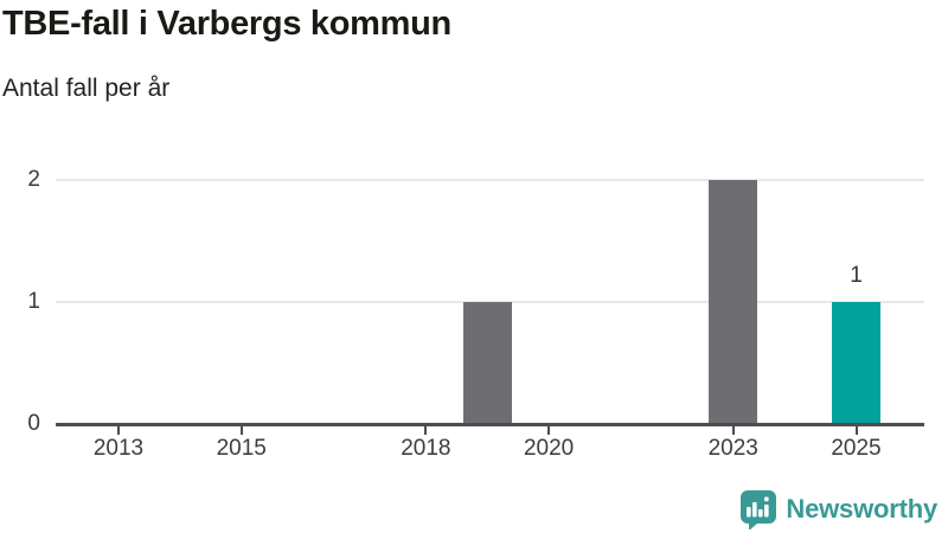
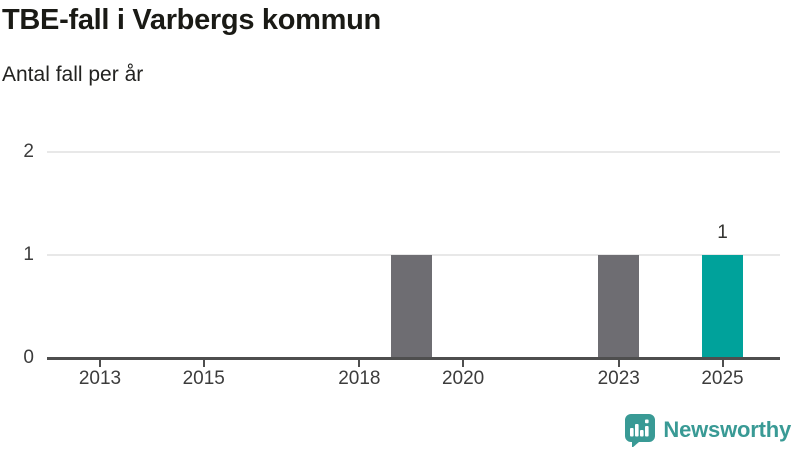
2023: 2 -> 1
